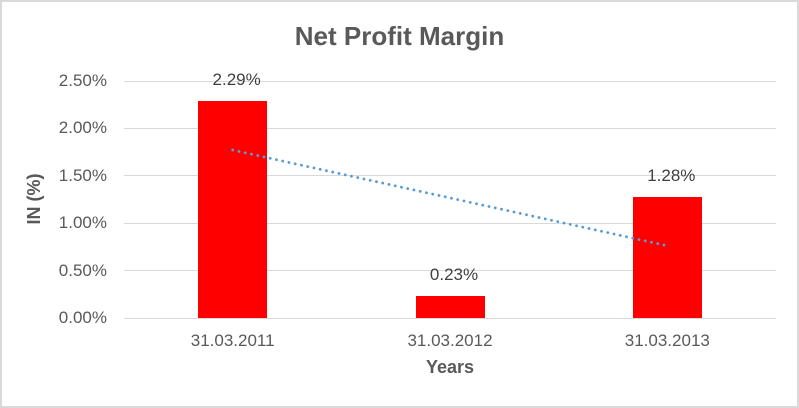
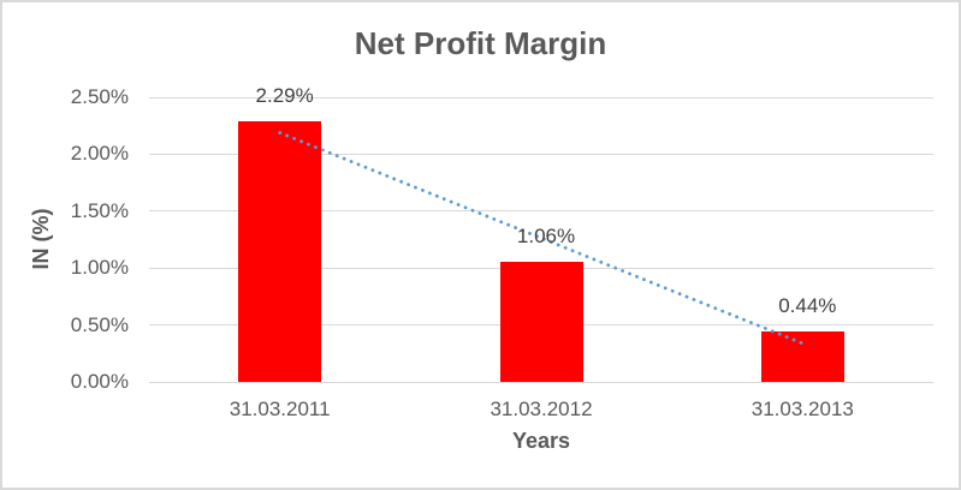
31.03.2012: 0.23% -> 1.06%
31.03.2013: 1.28% -> 0.44%
